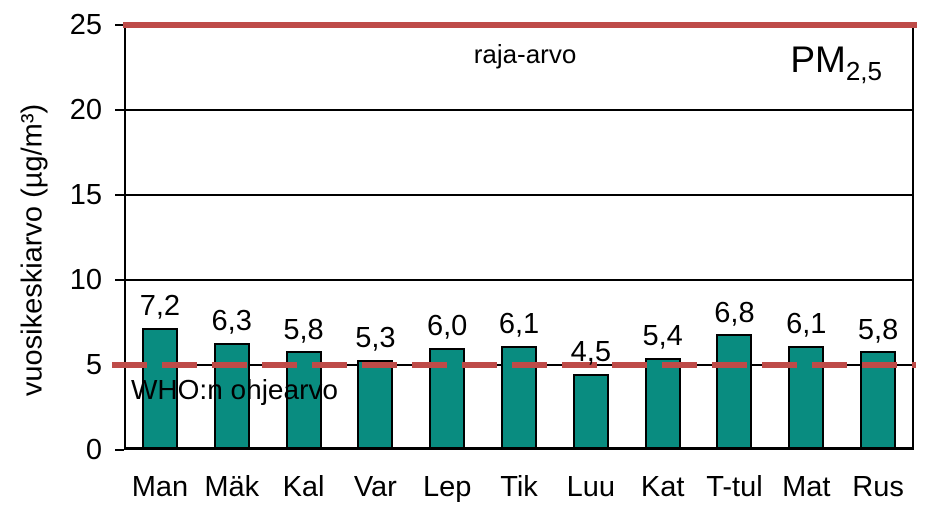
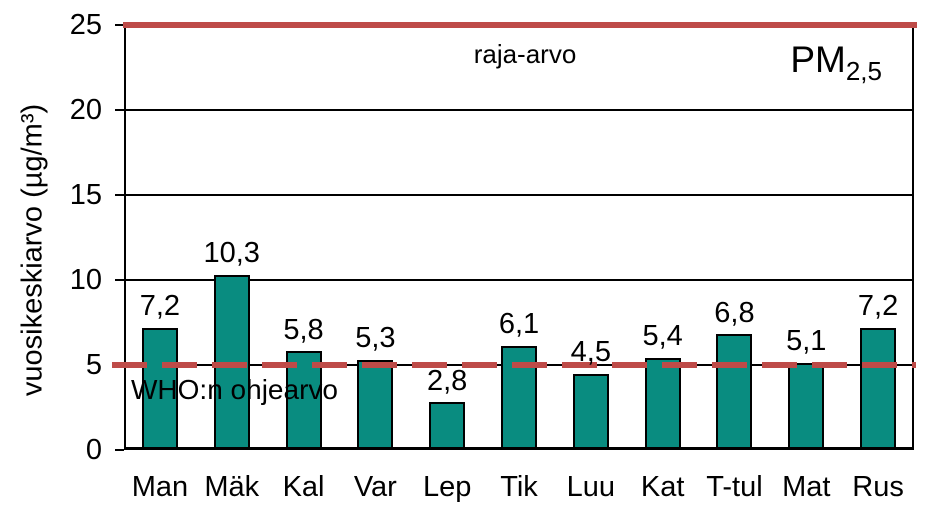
Mäk: 6,3 -> 10,3
Lep: 6,0 -> 2,8
Mat: 6,1 -> 5,1
Rus: 5,8 -> 7,2
